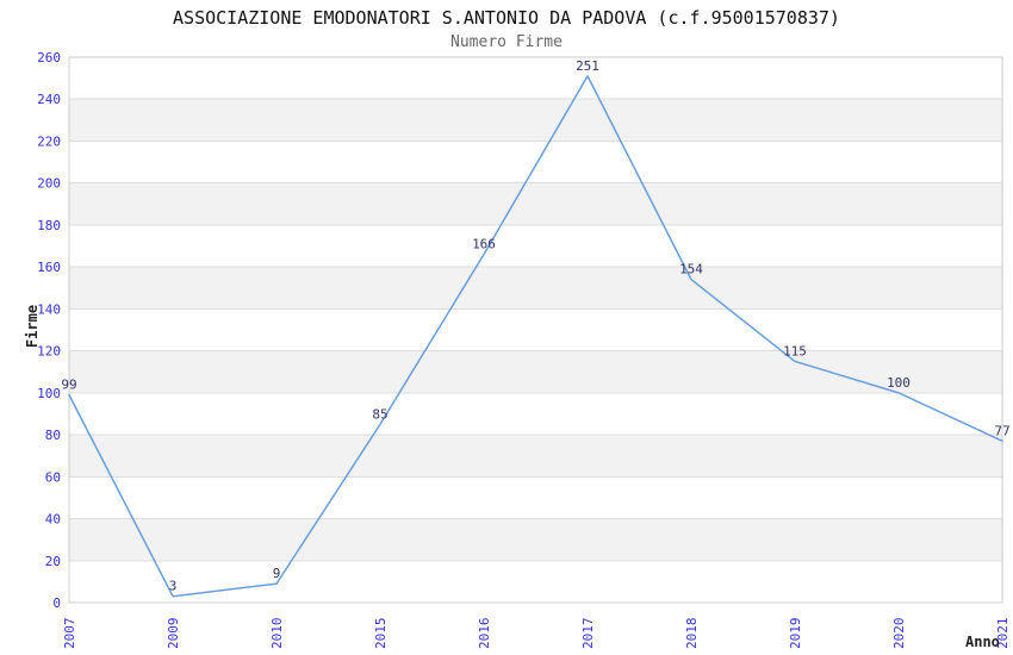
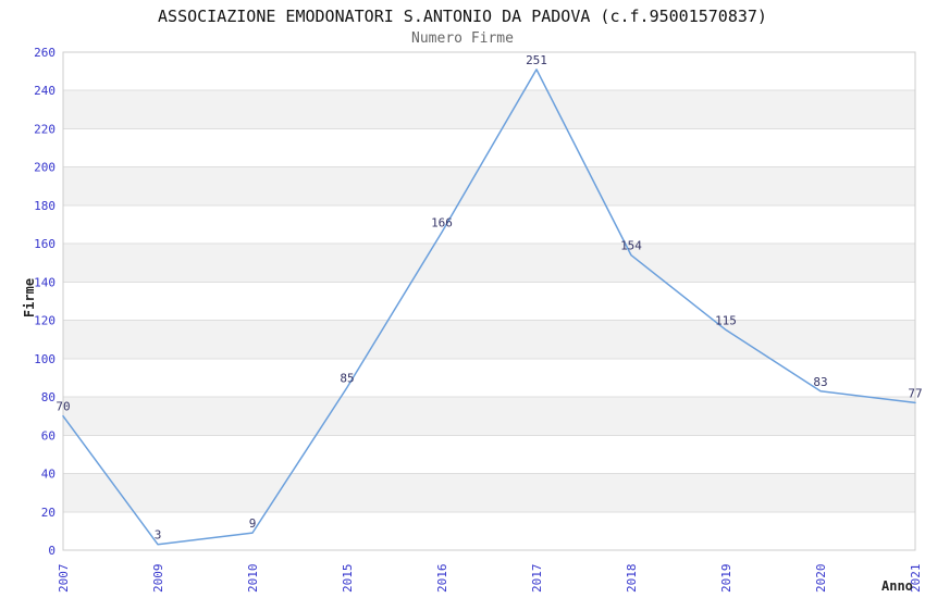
2007: 99 -> 70
2020: 100 -> 83
